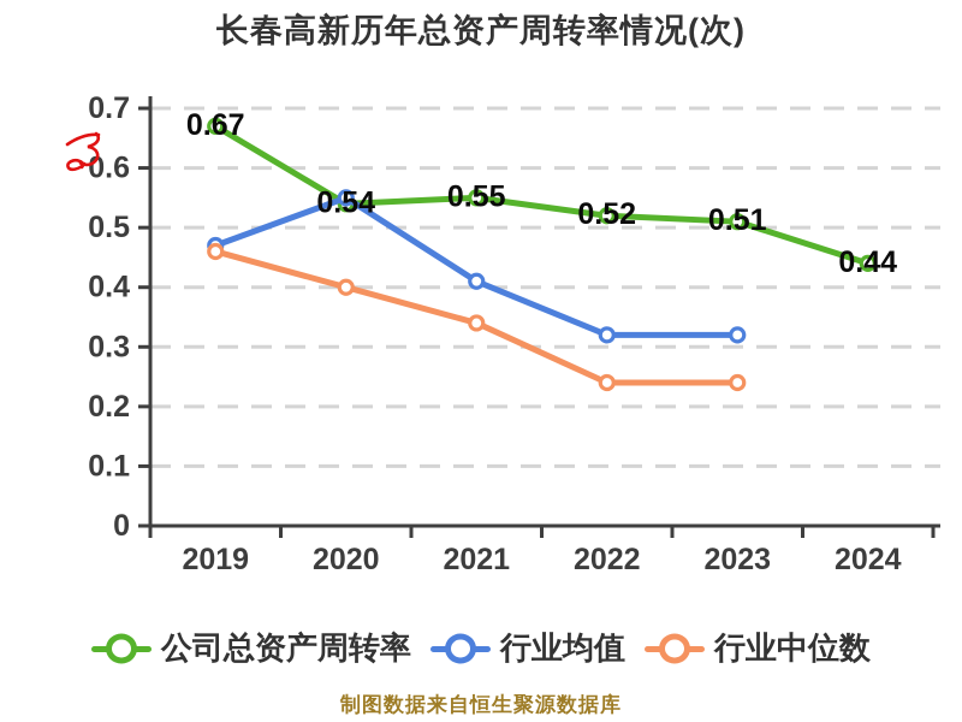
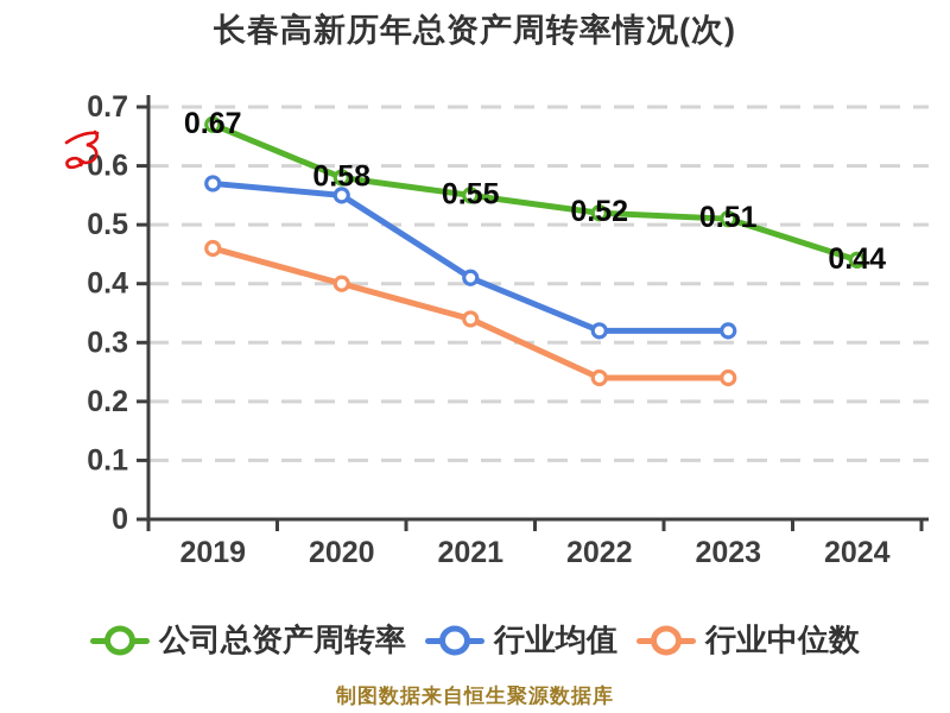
行业均值/2019: 0.47 -> 0.57
公司总资产周转率/2020: 0.54 -> 0.58
